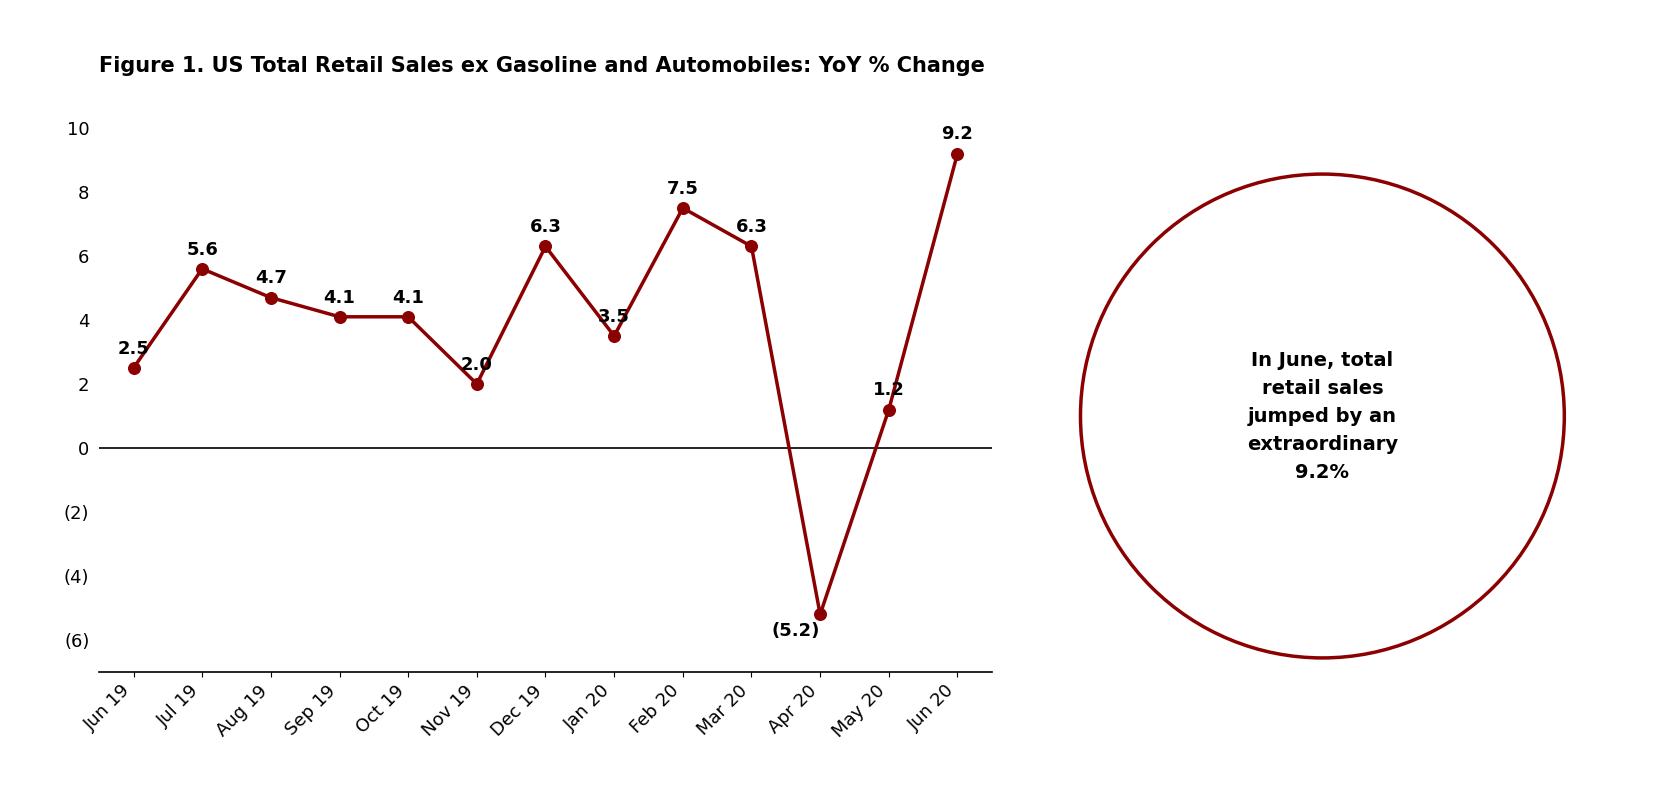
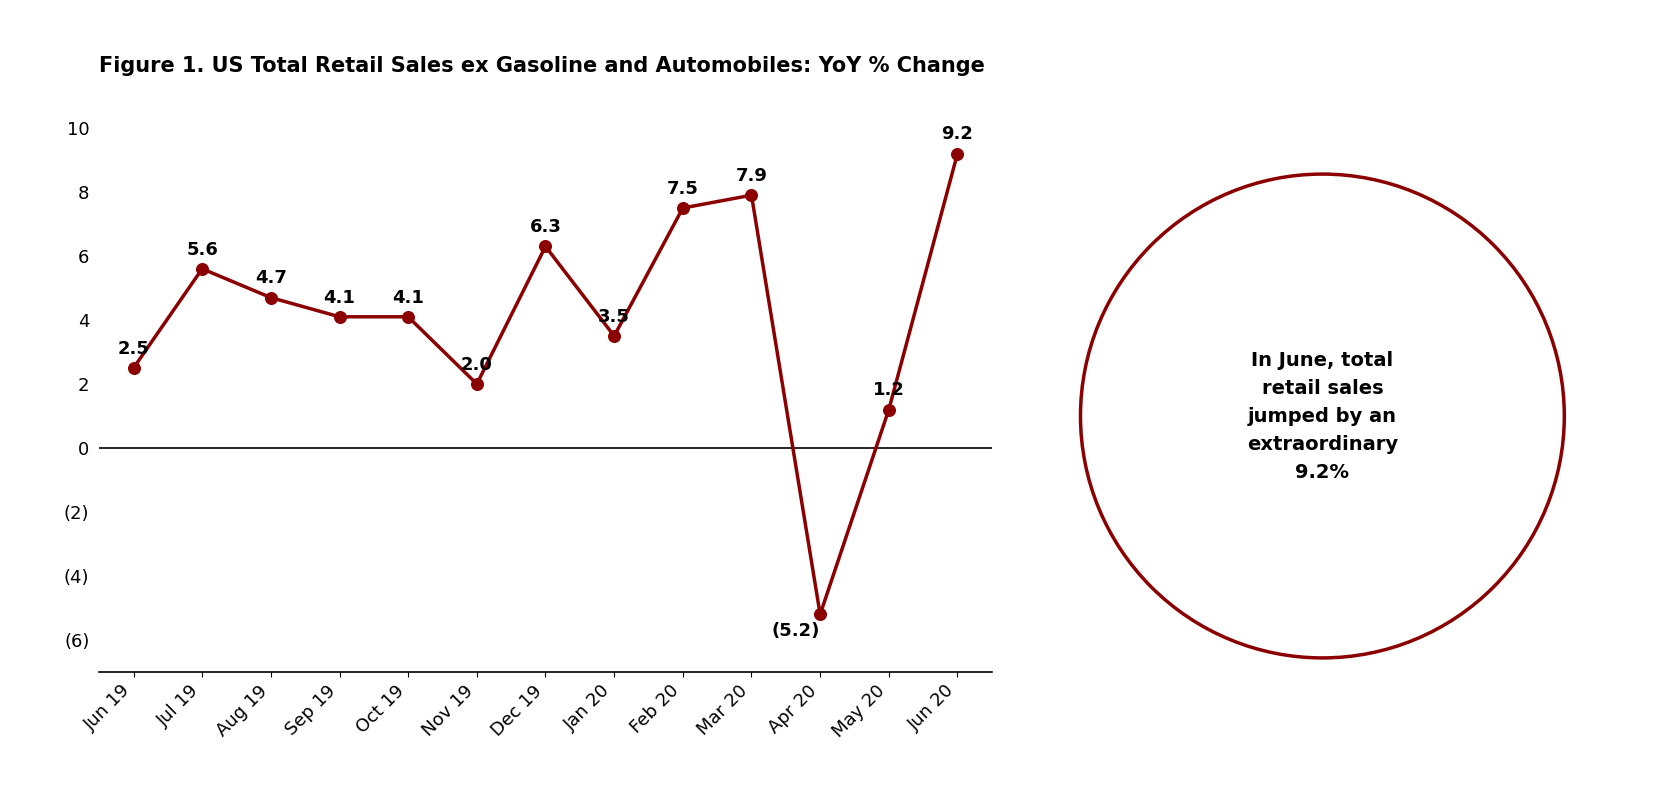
Mar 20: 6.3 -> 7.9
